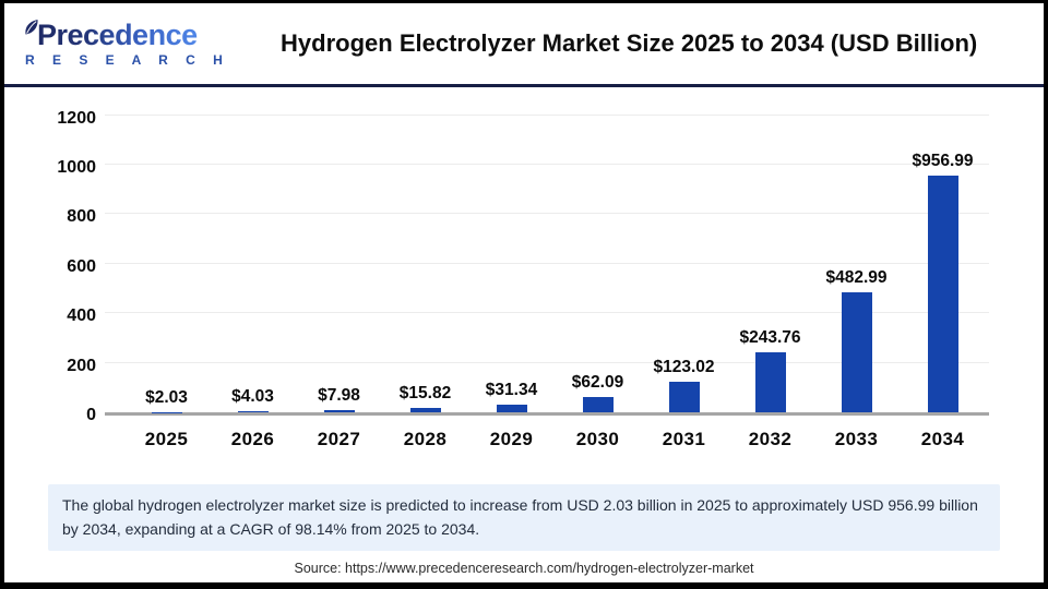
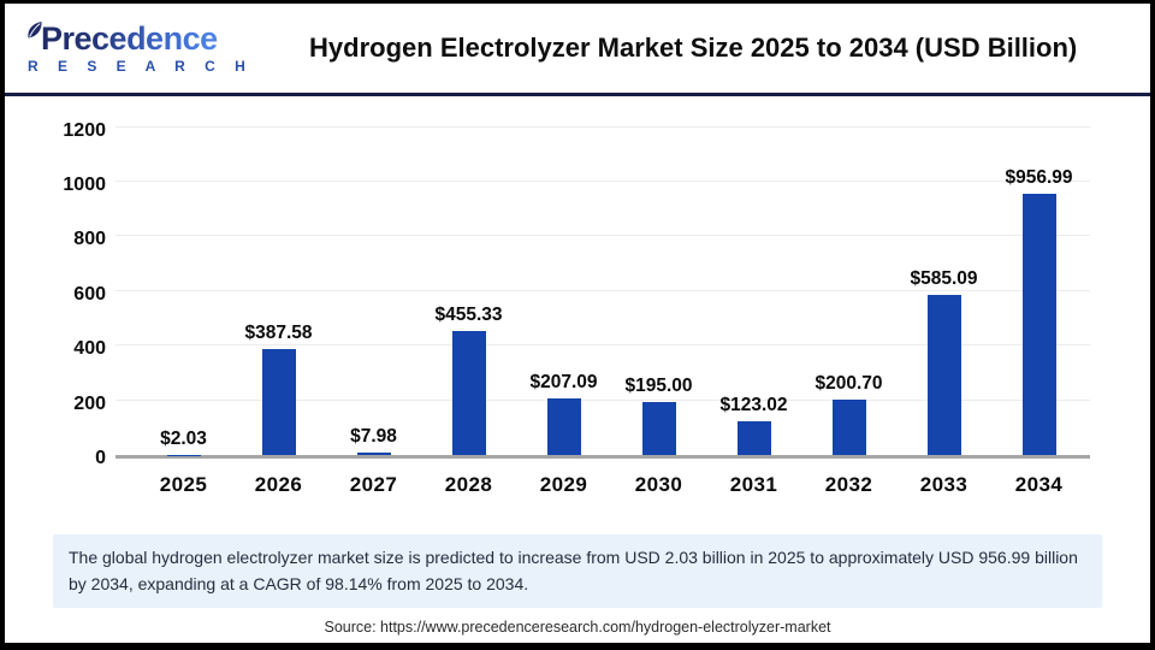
2026: $4.03 -> $387.58
2028: $15.82 -> $455.33
2029: $31.34 -> $207.09
2030: $62.09 -> $195.00
2032: $243.76 -> $200.70
2033: $482.99 -> $585.09
